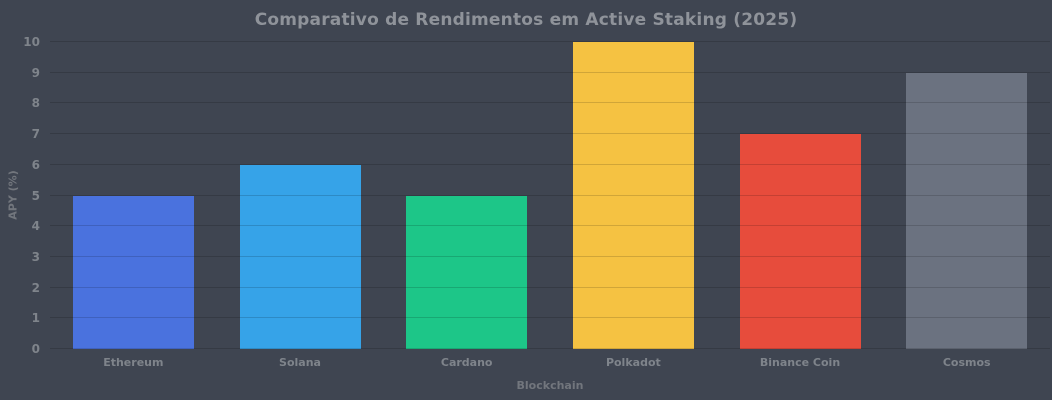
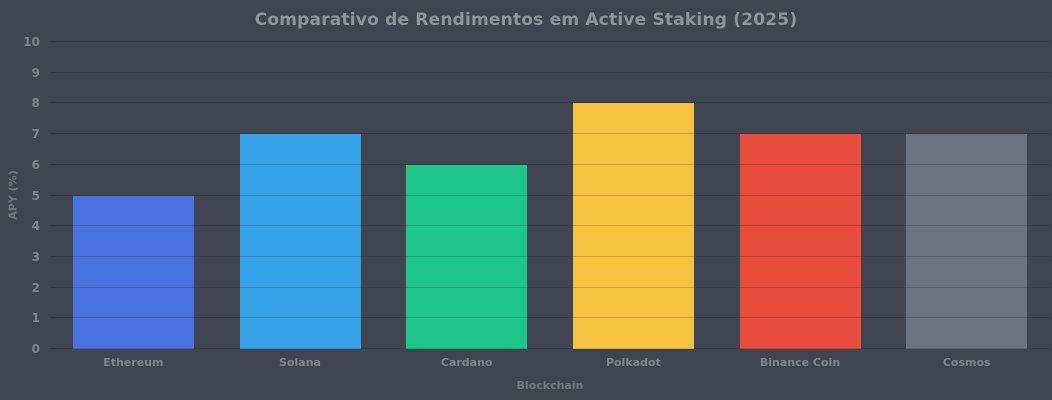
Solana: 6 -> 7
Cardano: 5 -> 6
Polkadot: 10 -> 8
Cosmos: 9 -> 7
